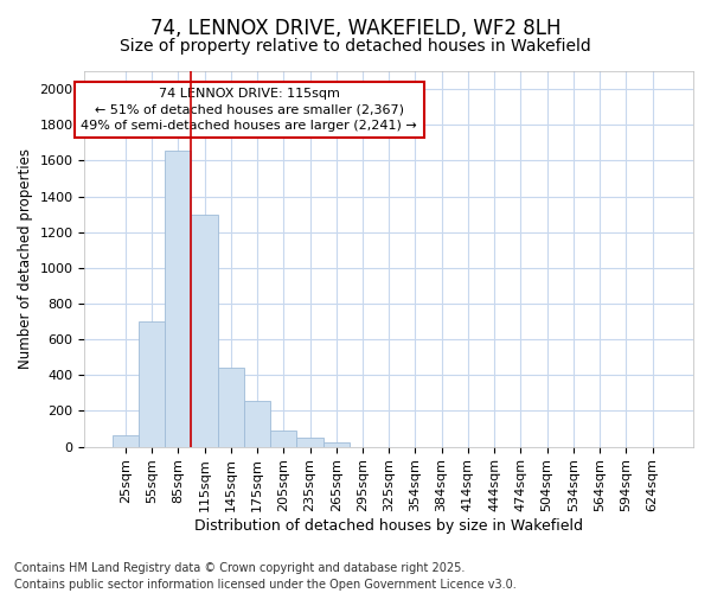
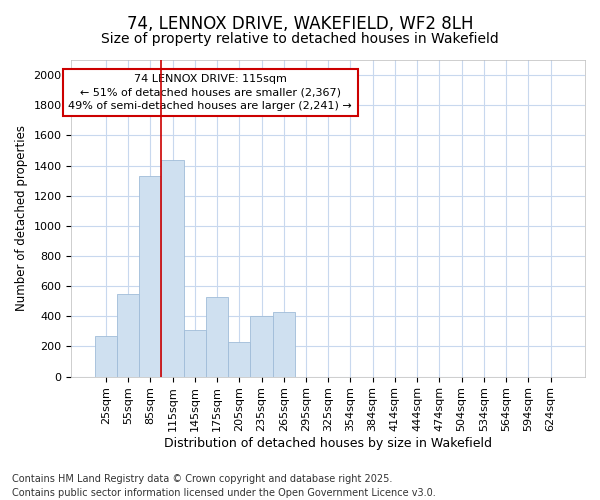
25sqm: 60 -> 270
55sqm: 700 -> 550
85sqm: 1660 -> 1330
115sqm: 1300 -> 1440
145sqm: 440 -> 310
175sqm: 260 -> 530
205sqm: 90 -> 230
235sqm: 50 -> 400
265sqm: 20 -> 430
